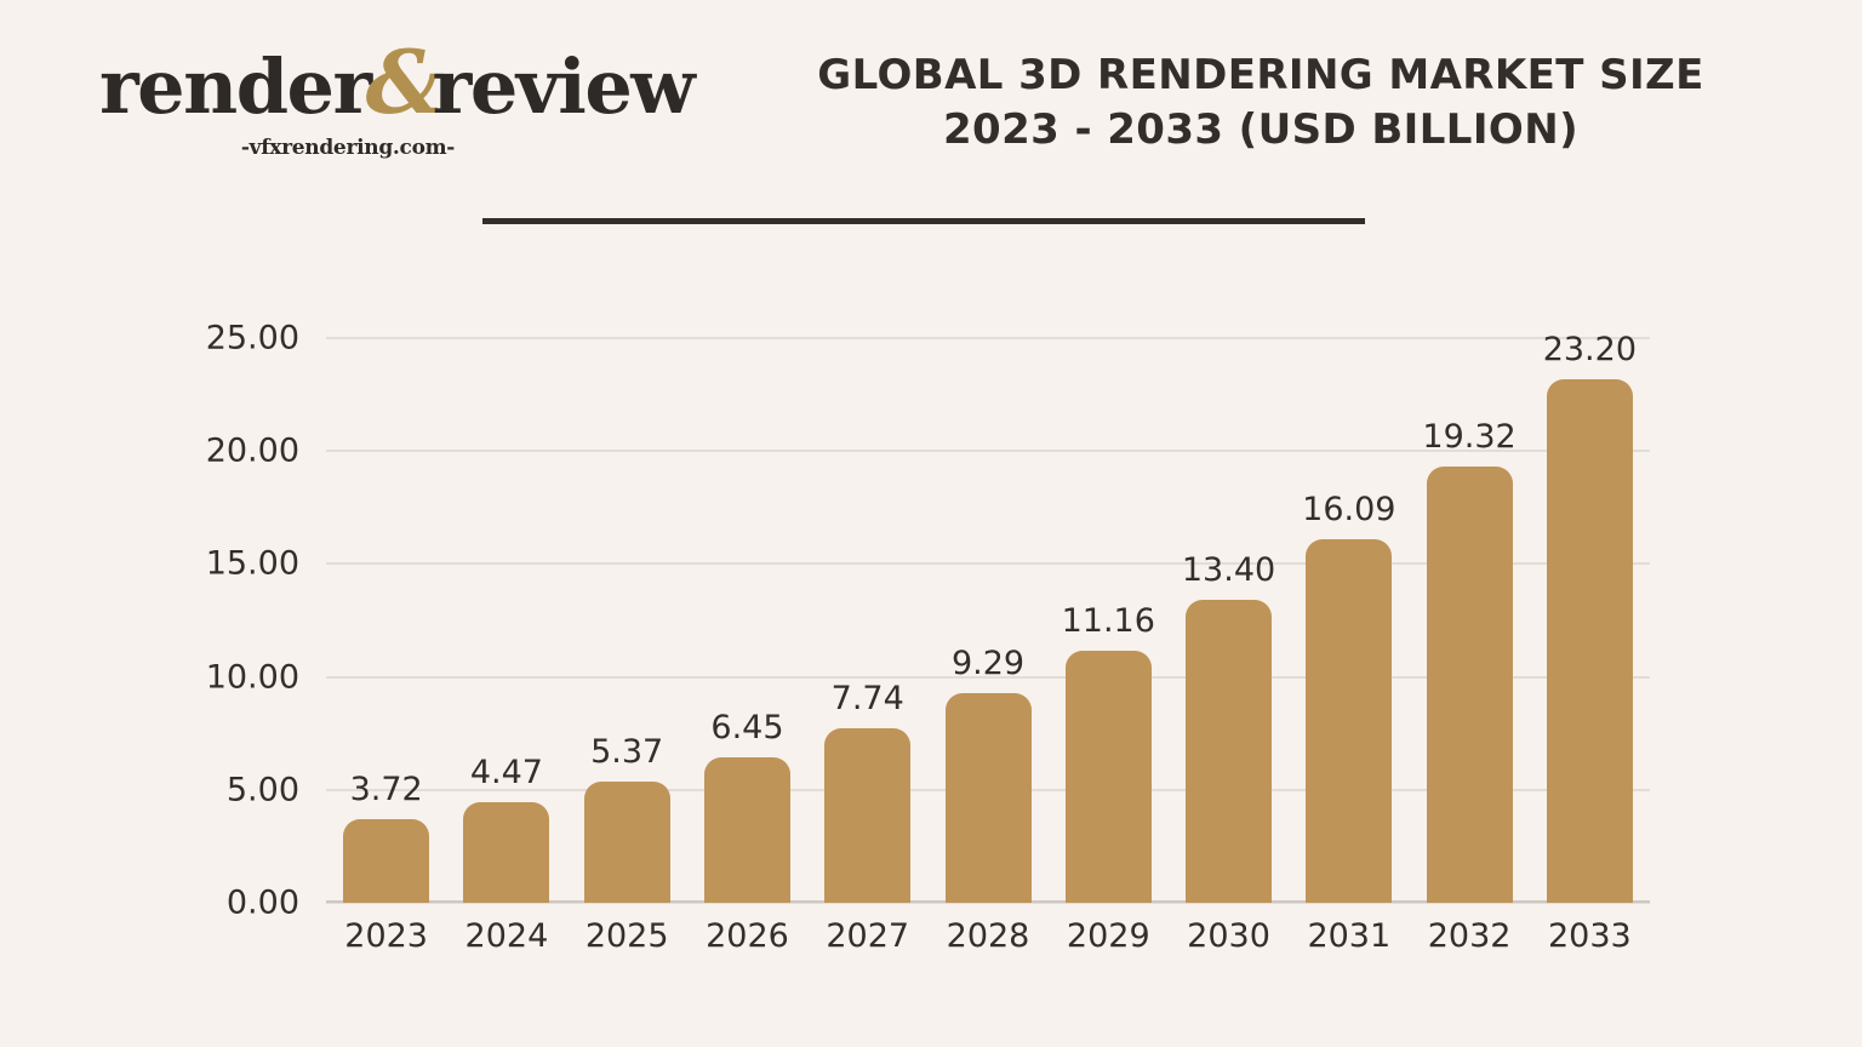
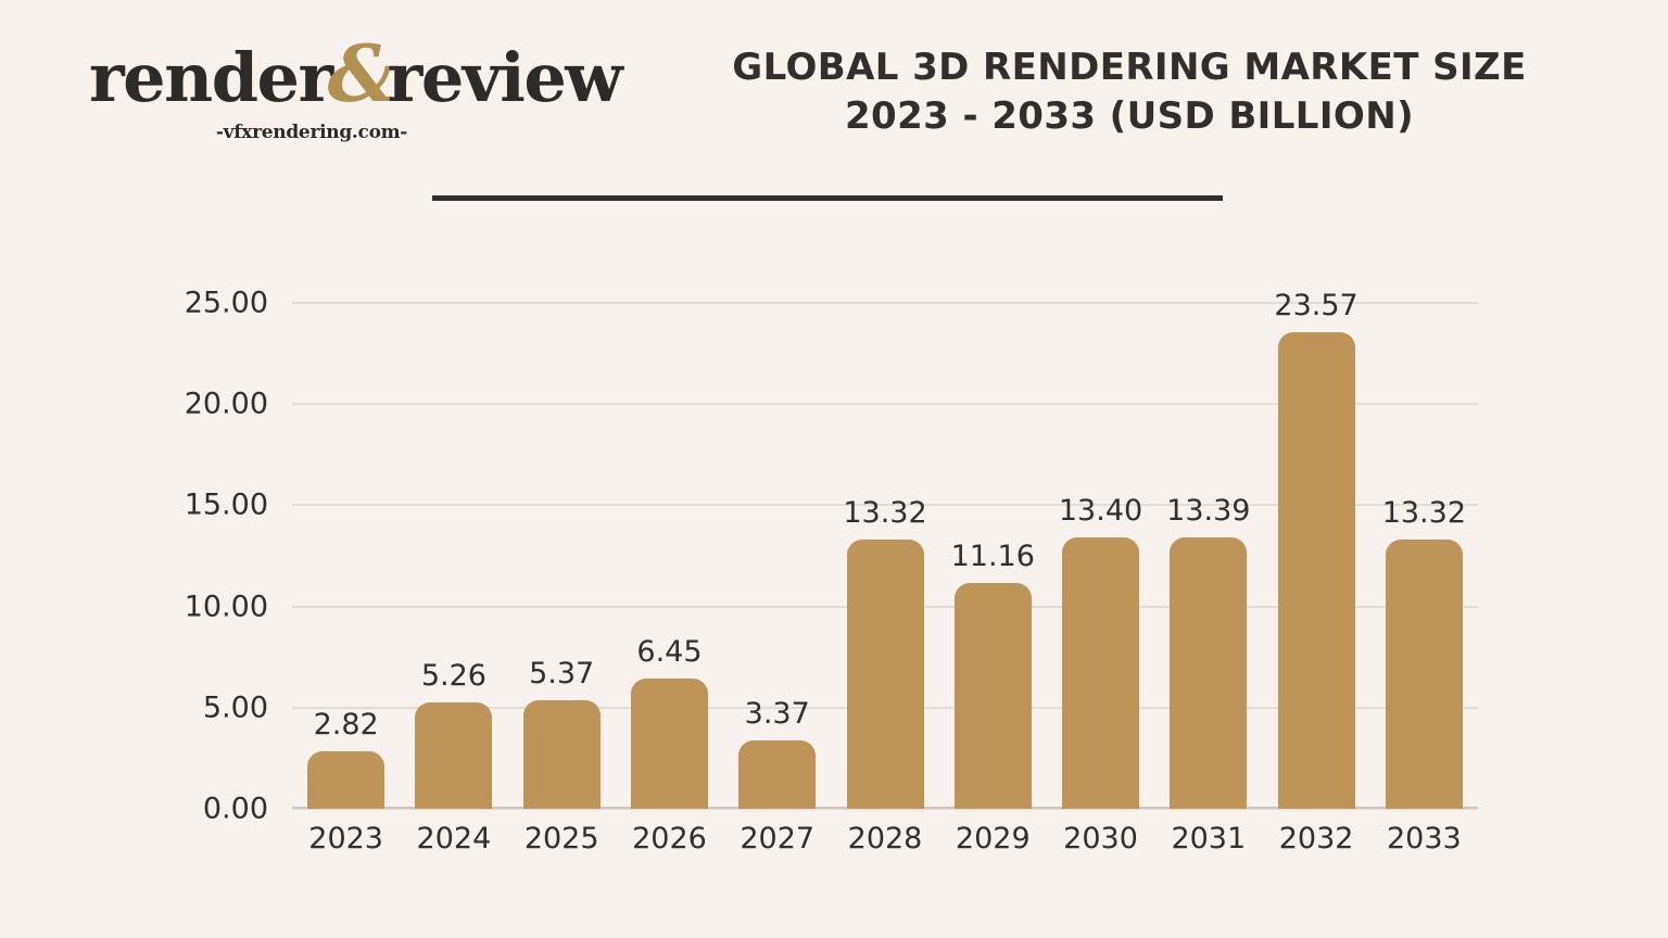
2023: 3.72 -> 2.82
2024: 4.47 -> 5.26
2027: 7.74 -> 3.37
2028: 9.29 -> 13.32
2031: 16.09 -> 13.39
2032: 19.32 -> 23.57
2033: 23.20 -> 13.32
